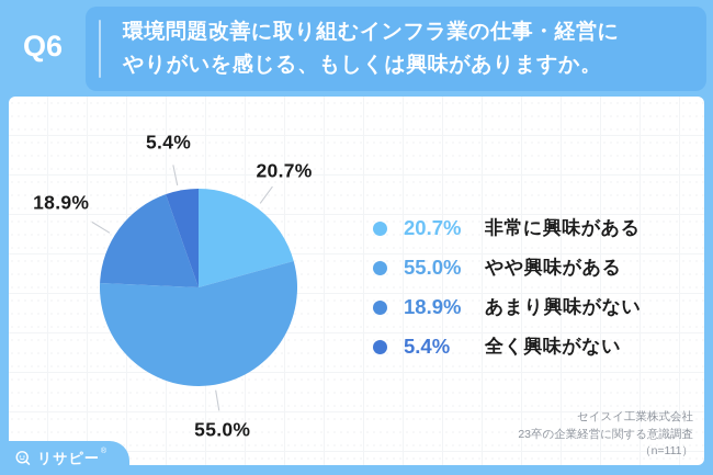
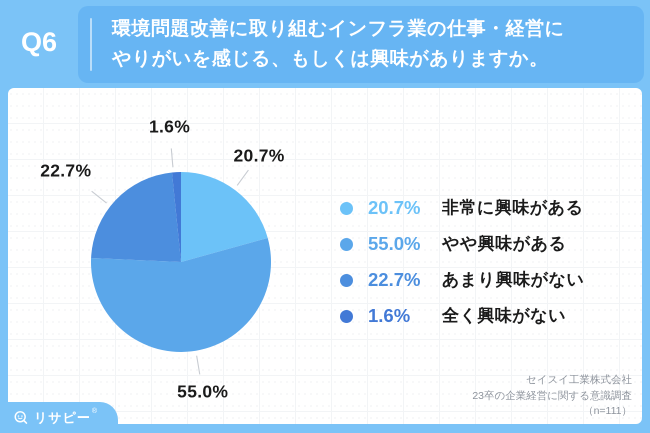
あまり興味がない: 18.9% -> 22.7%
全く興味がない: 5.4% -> 1.6%
